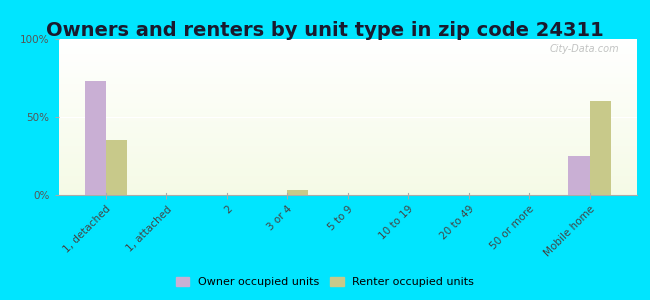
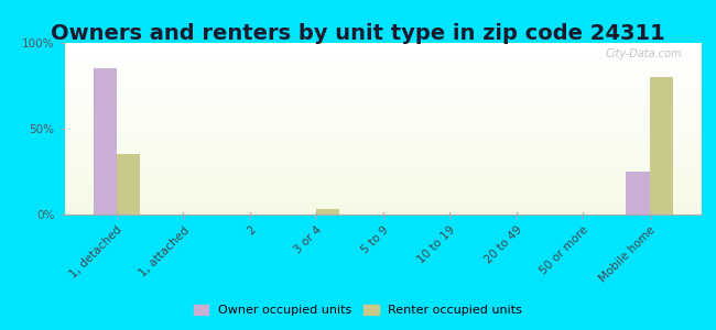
Owner occupied units/1, detached: 73% -> 85%
Renter occupied units/Mobile home: 60% -> 80%
